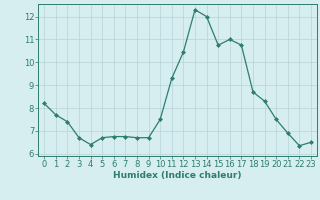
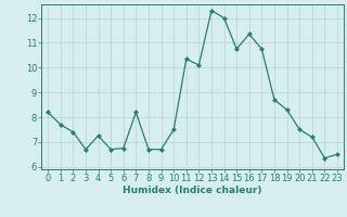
4: 6.40 -> 7.25
7: 6.75 -> 8.20
11: 9.30 -> 10.35
12: 10.45 -> 10.10
16: 11.00 -> 11.35
21: 6.90 -> 7.20
